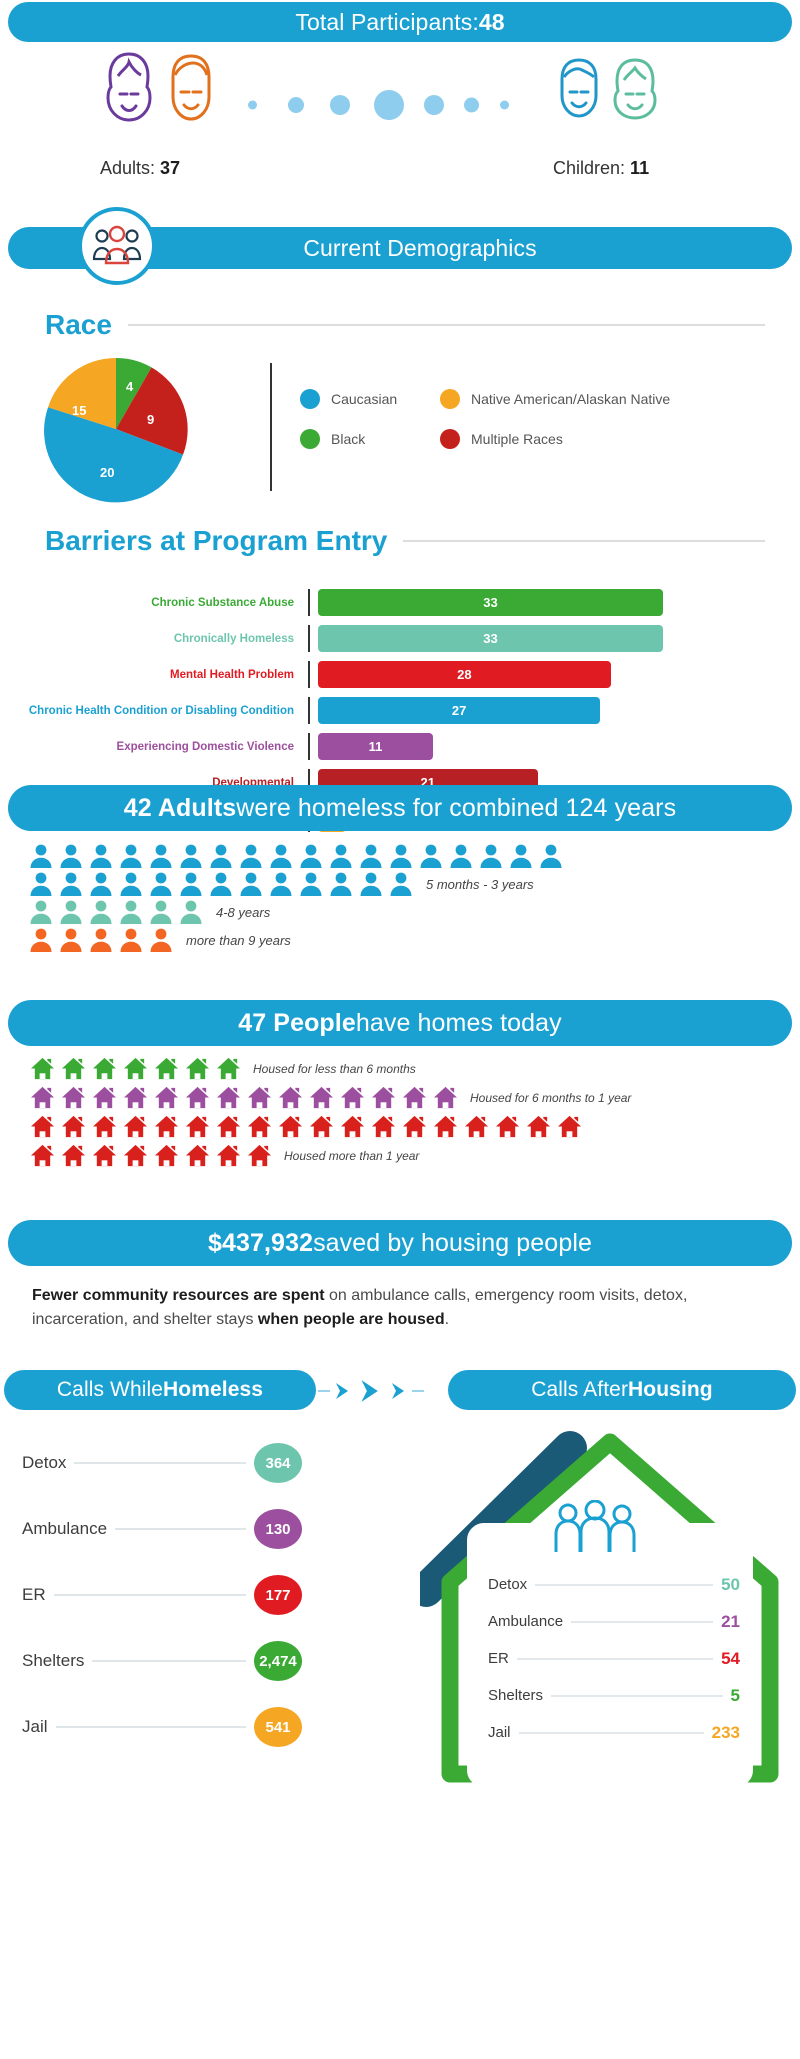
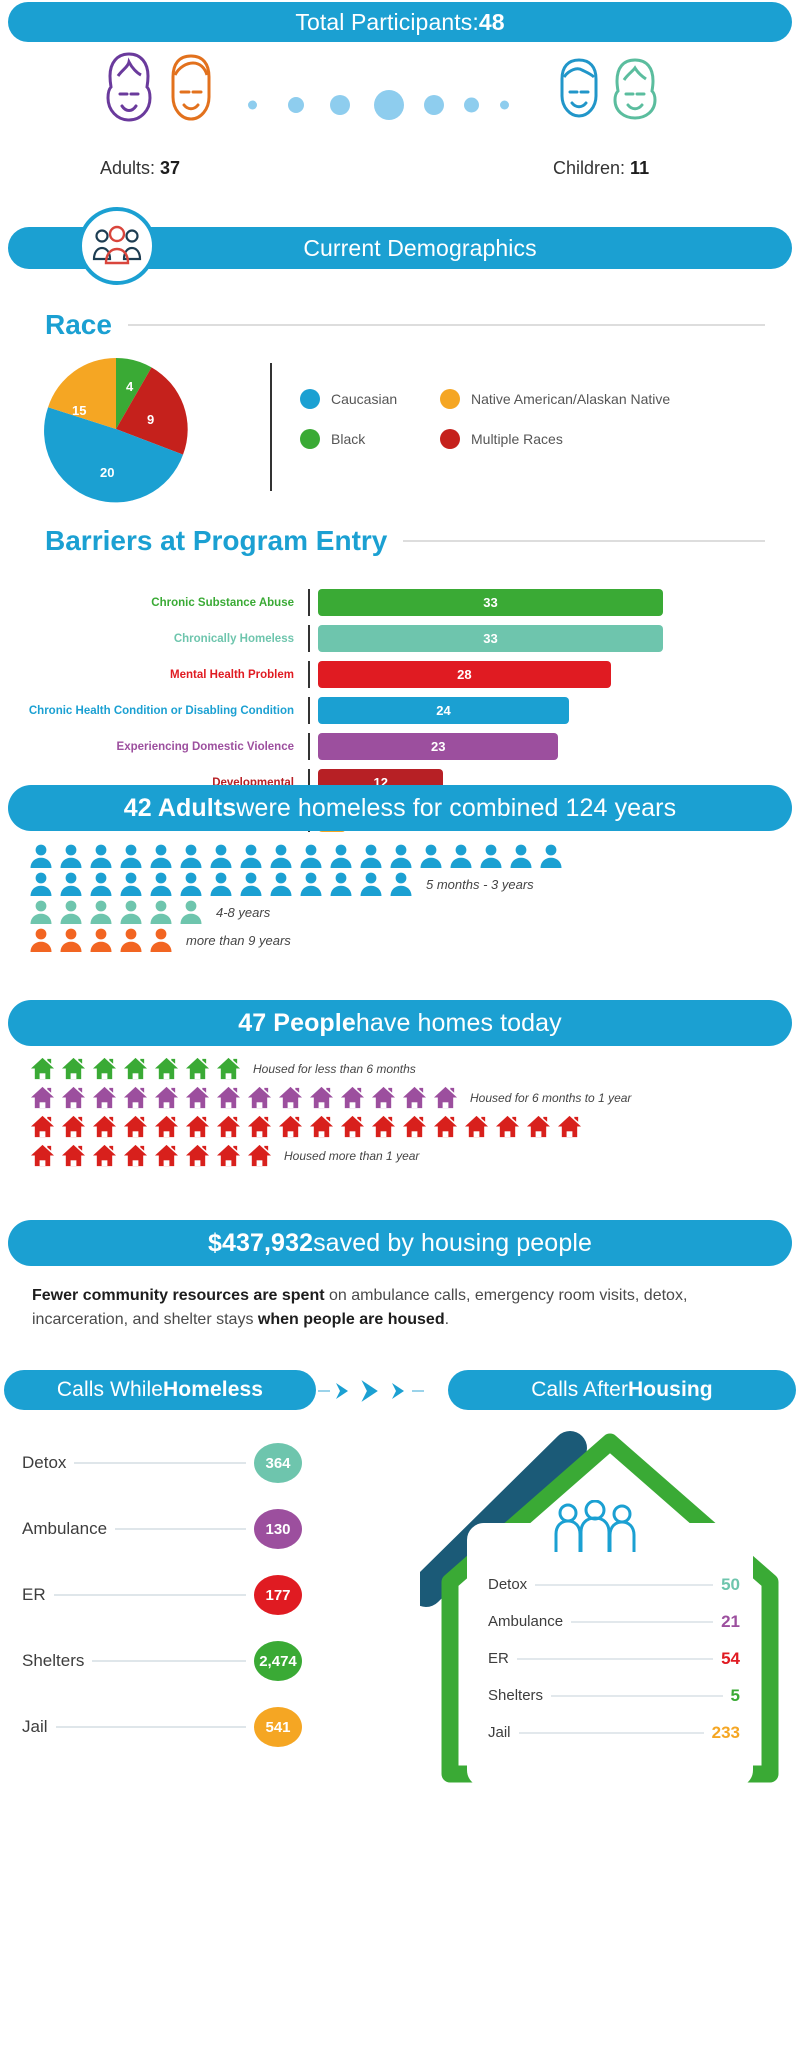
Barriers at Program Entry/Chronic Health Condition or Disabling Condition: 27 -> 24
Barriers at Program Entry/Experiencing Domestic Violence: 11 -> 23
Barriers at Program Entry/Developmental: 21 -> 12
